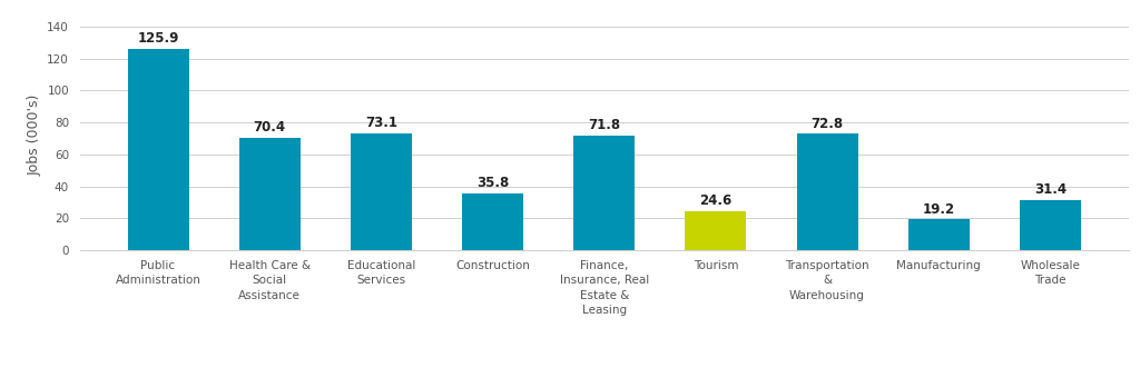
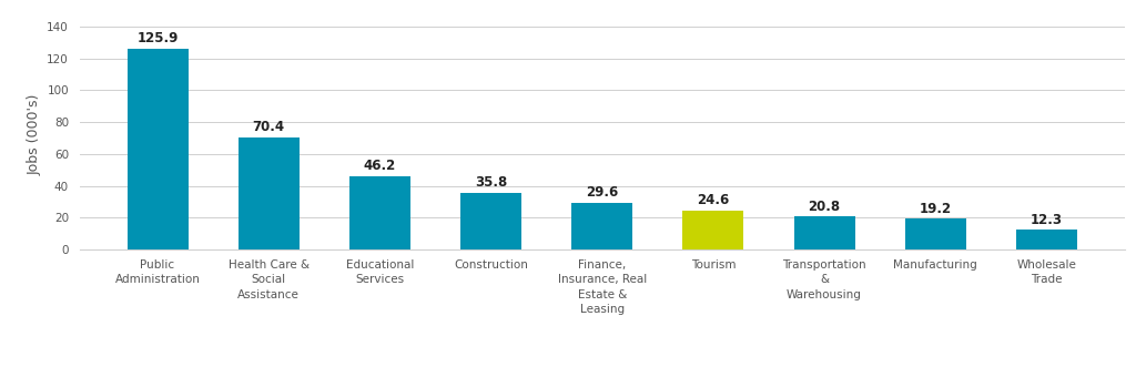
Educational Services: 73.1 -> 46.2
Finance, Insurance, Real Estate & Leasing: 71.8 -> 29.6
Transportation & Warehousing: 72.8 -> 20.8
Wholesale Trade: 31.4 -> 12.3
